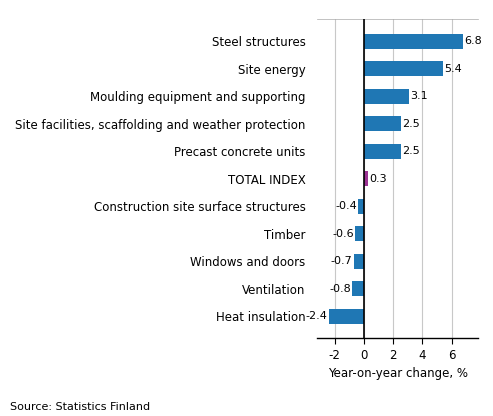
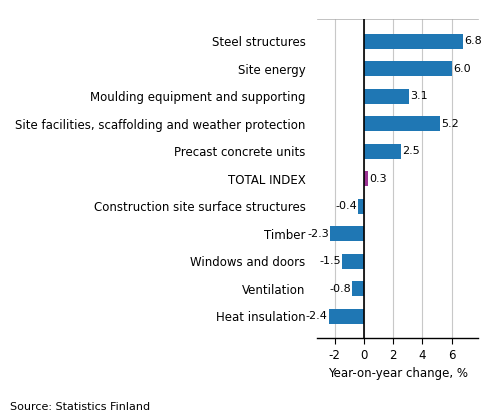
Site energy: 5.4 -> 6.0
Site facilities, scaffolding and weather protection: 2.5 -> 5.2
Timber: -0.6 -> -2.3
Windows and doors: -0.7 -> -1.5
